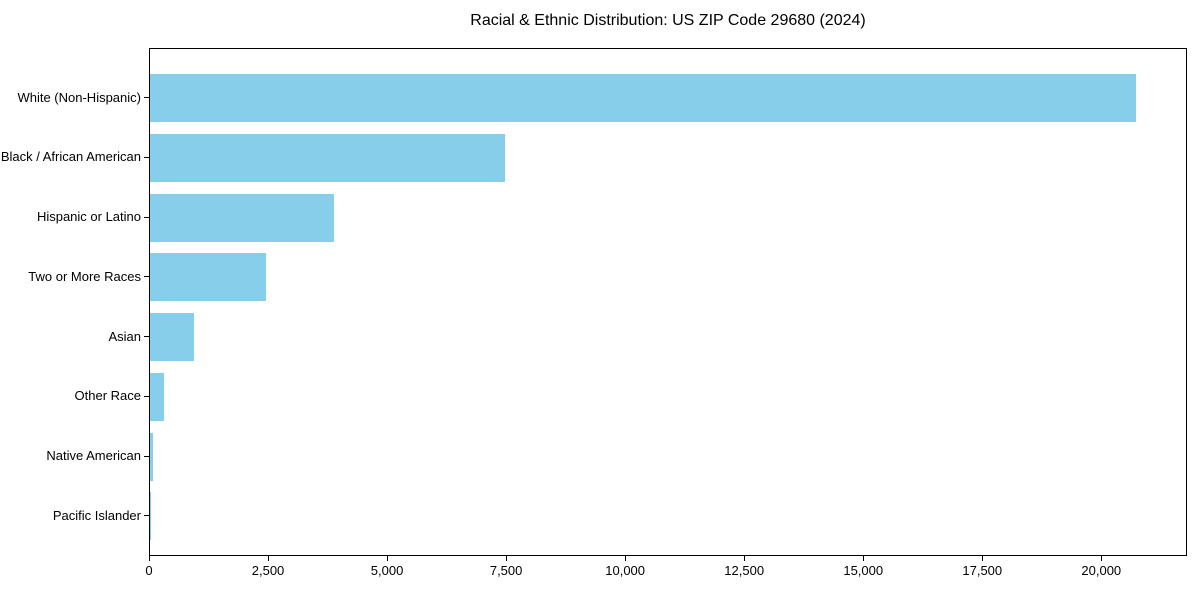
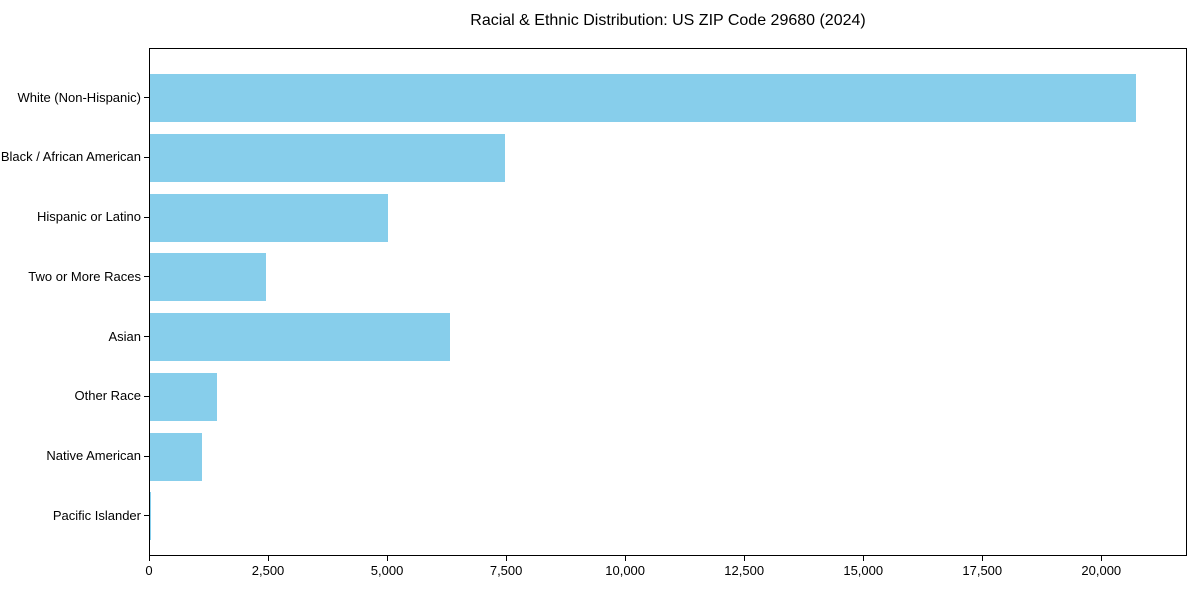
Hispanic or Latino: 3900 -> 5000
Asian: 900 -> 6300
Other Race: 300 -> 1400
Native American: 100 -> 1100
